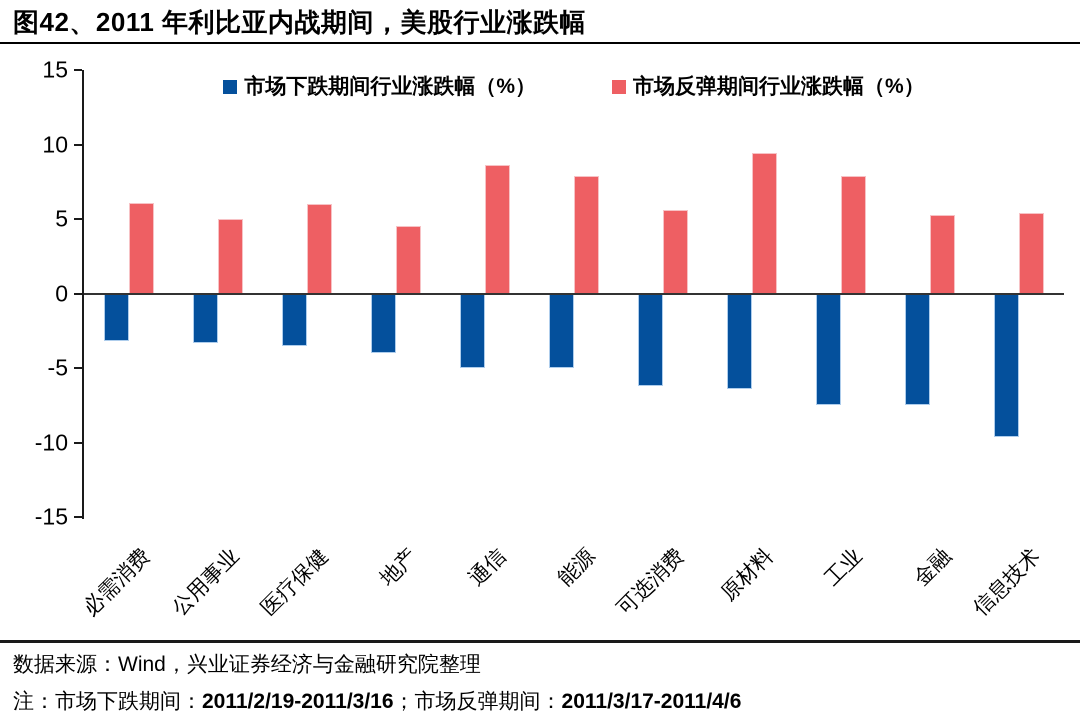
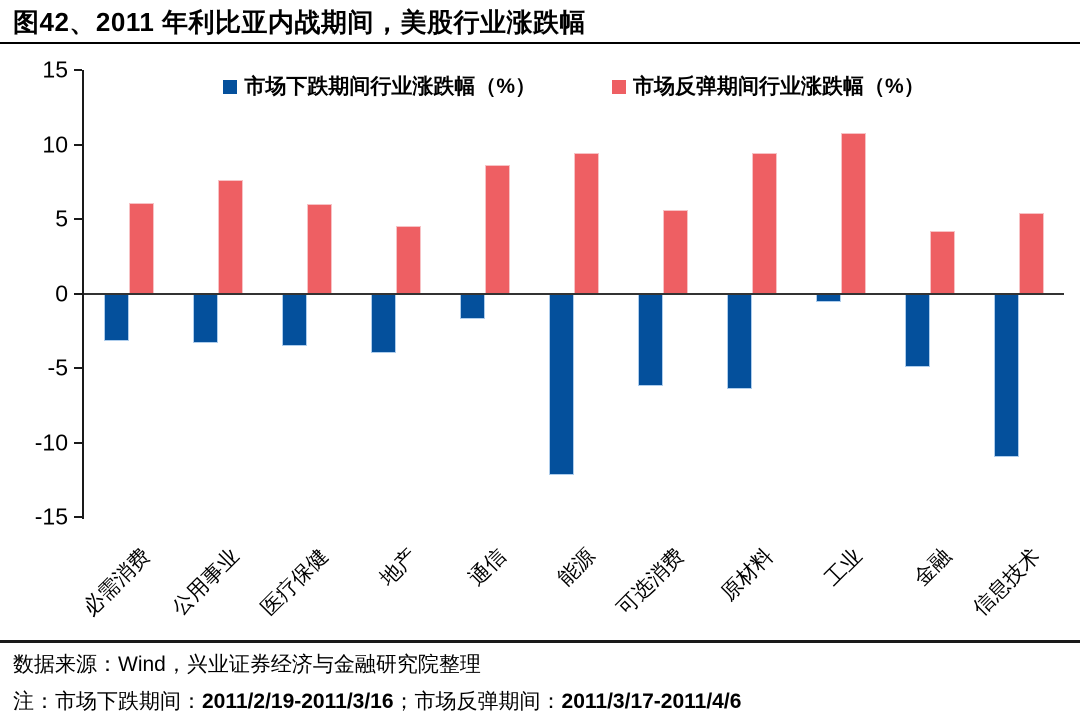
市场反弹期间行业涨跌幅（%）/公用事业: 5.0 -> 7.6
市场下跌期间行业涨跌幅（%）/通信: -5.0 -> -1.7
市场下跌期间行业涨跌幅（%）/能源: -5.0 -> -12.2
市场反弹期间行业涨跌幅（%）/能源: 7.9 -> 9.4
市场下跌期间行业涨跌幅（%）/工业: -7.5 -> -0.6
市场反弹期间行业涨跌幅（%）/工业: 7.9 -> 10.8
市场下跌期间行业涨跌幅（%）/金融: -7.5 -> -4.9
市场反弹期间行业涨跌幅（%）/金融: 5.3 -> 4.2
市场下跌期间行业涨跌幅（%）/信息技术: -9.6 -> -11.0
